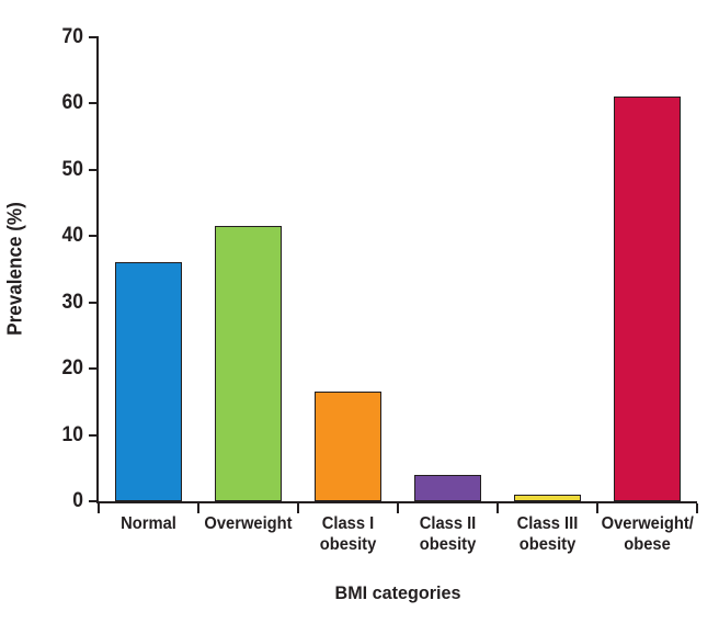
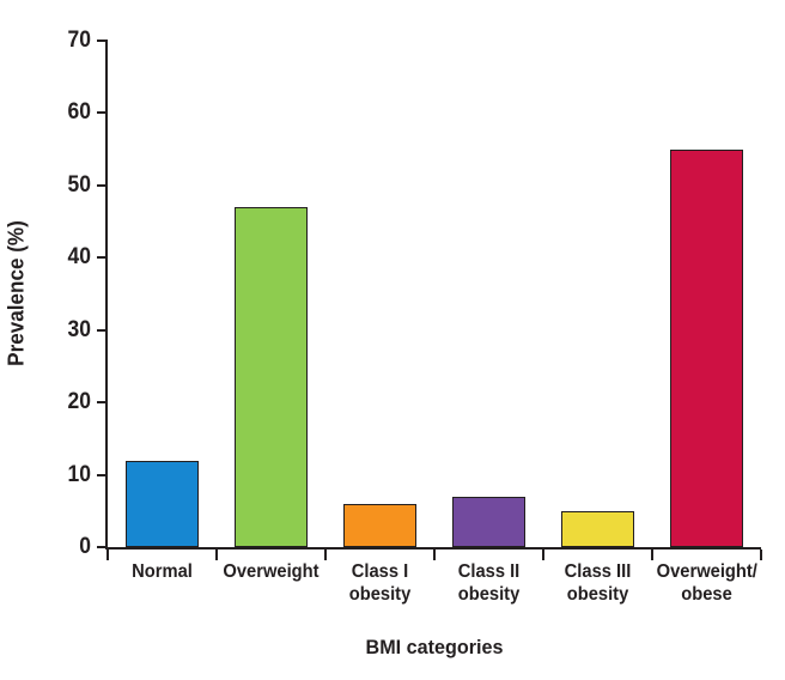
Normal: 36 -> 12
Overweight: 42 -> 47
Class I obesity: 16 -> 6
Class II obesity: 4 -> 7
Class III obesity: 1 -> 5
Overweight/ obese: 61 -> 55
